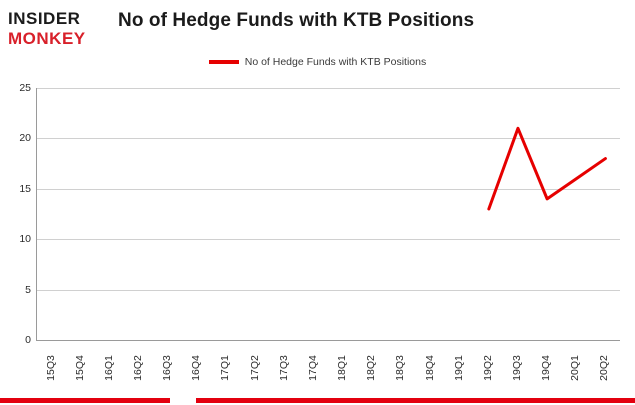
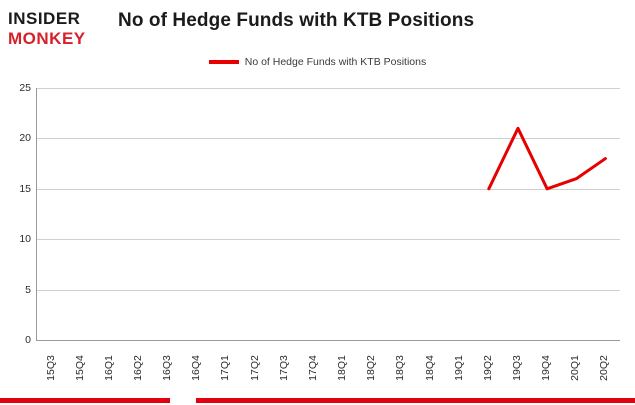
19Q2: 13 -> 15
19Q4: 14 -> 15
